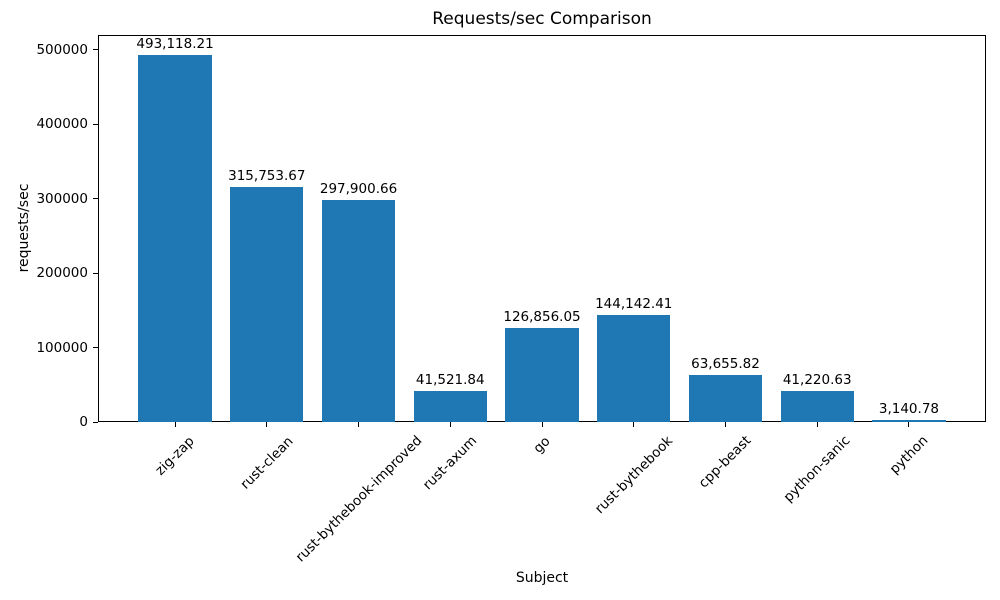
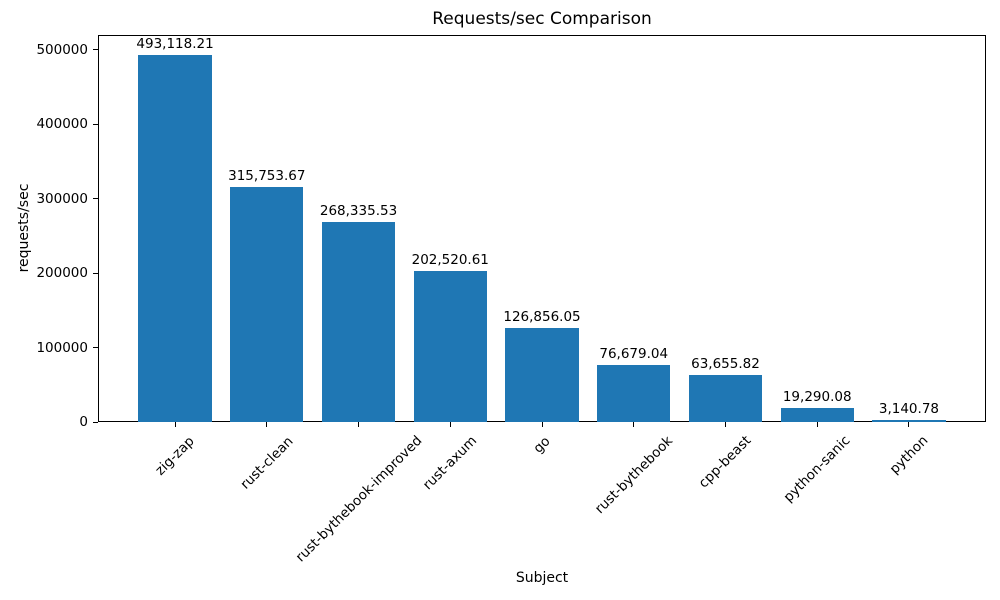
rust-bythebook-improved: 297,900.66 -> 268,335.53
rust-axum: 41,521.84 -> 202,520.61
rust-bythebook: 144,142.41 -> 76,679.04
python-sanic: 41,220.63 -> 19,290.08
